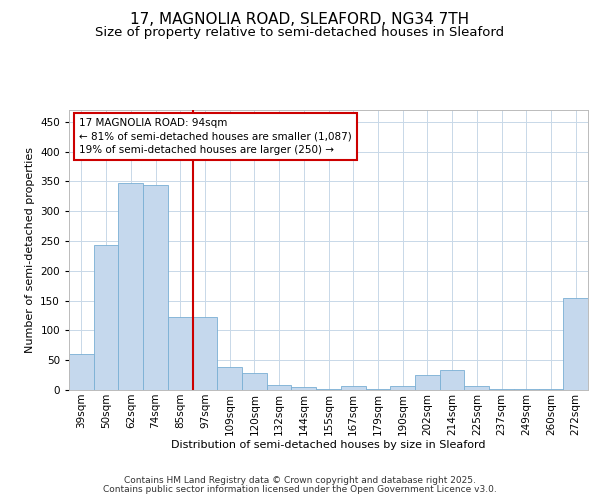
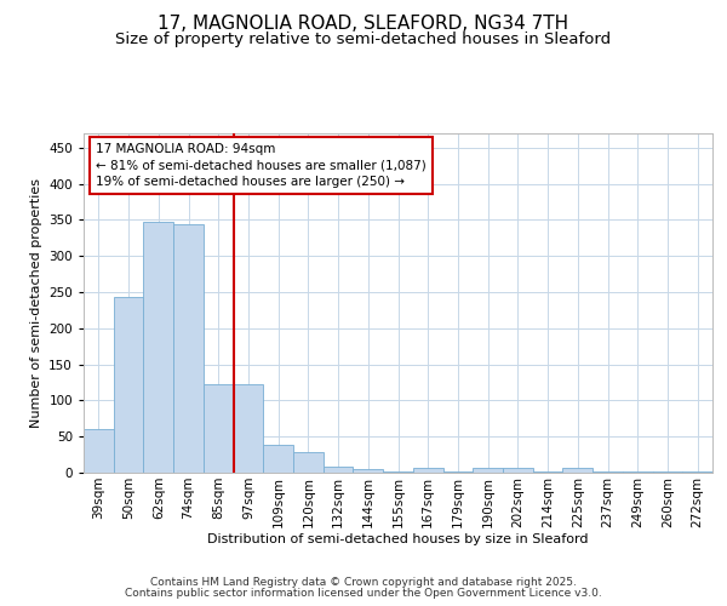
202sqm: 26 -> 6
214sqm: 34 -> 1
272sqm: 154 -> 1
